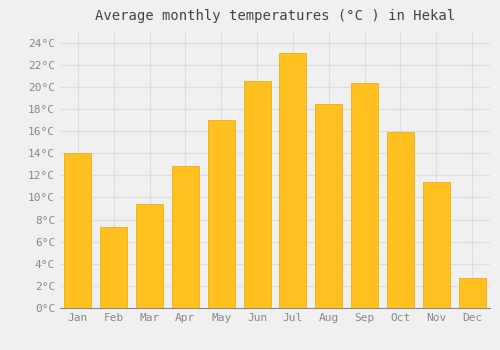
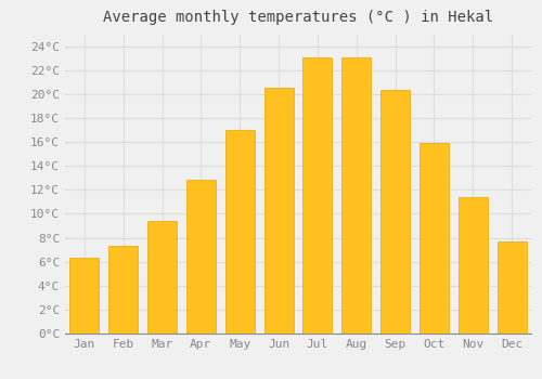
Jan: 14.0°C -> 6.3°C
Aug: 18.4°C -> 23.1°C
Dec: 2.7°C -> 7.7°C
